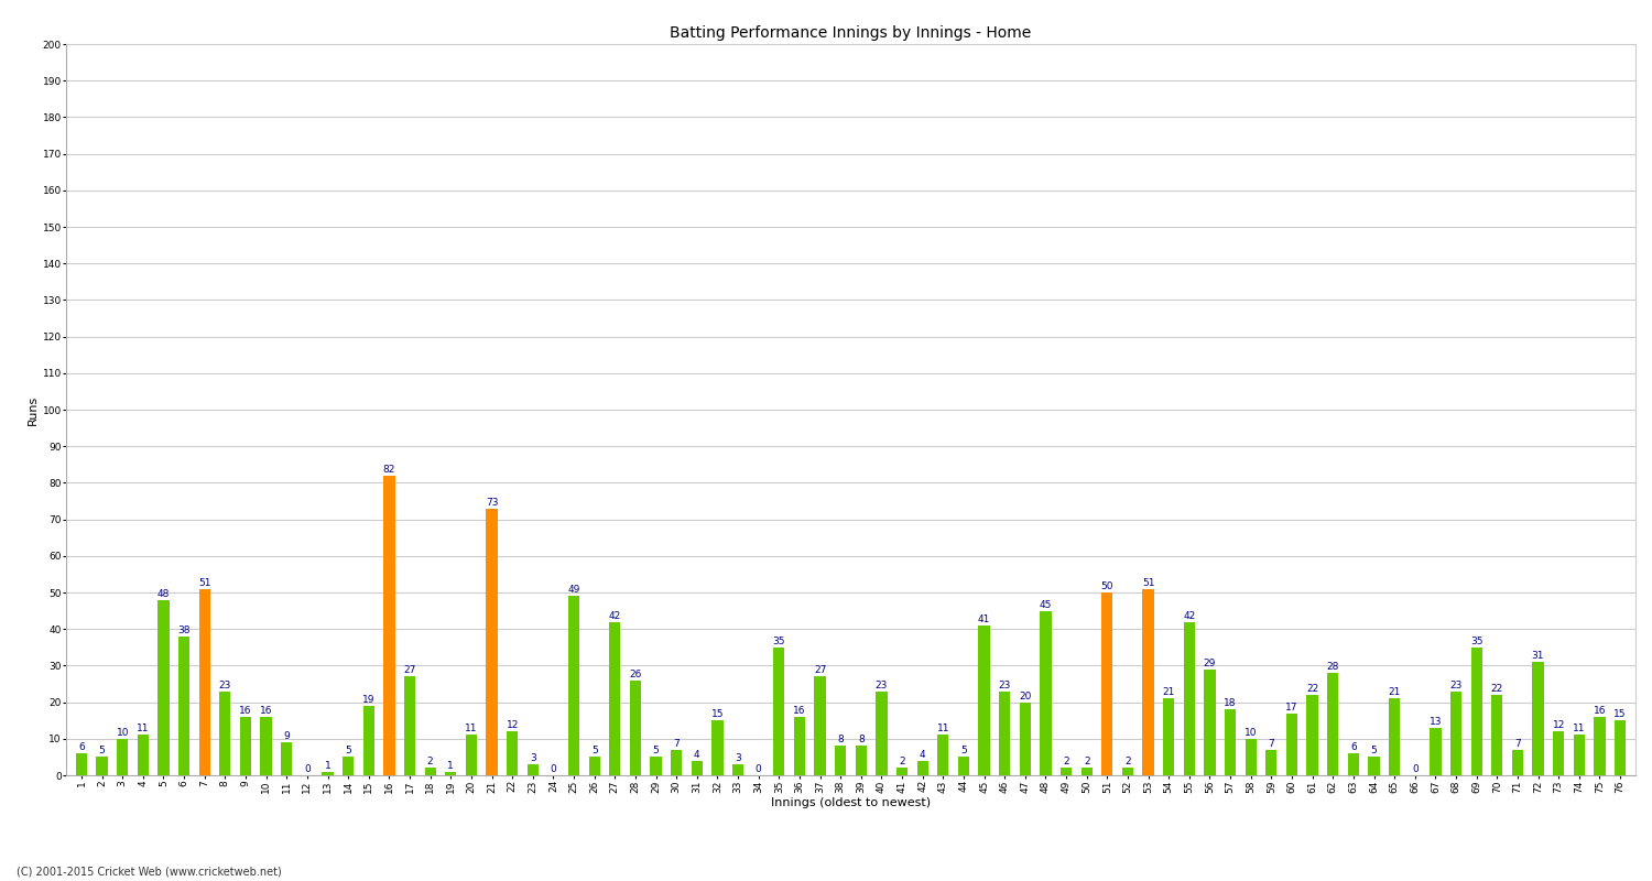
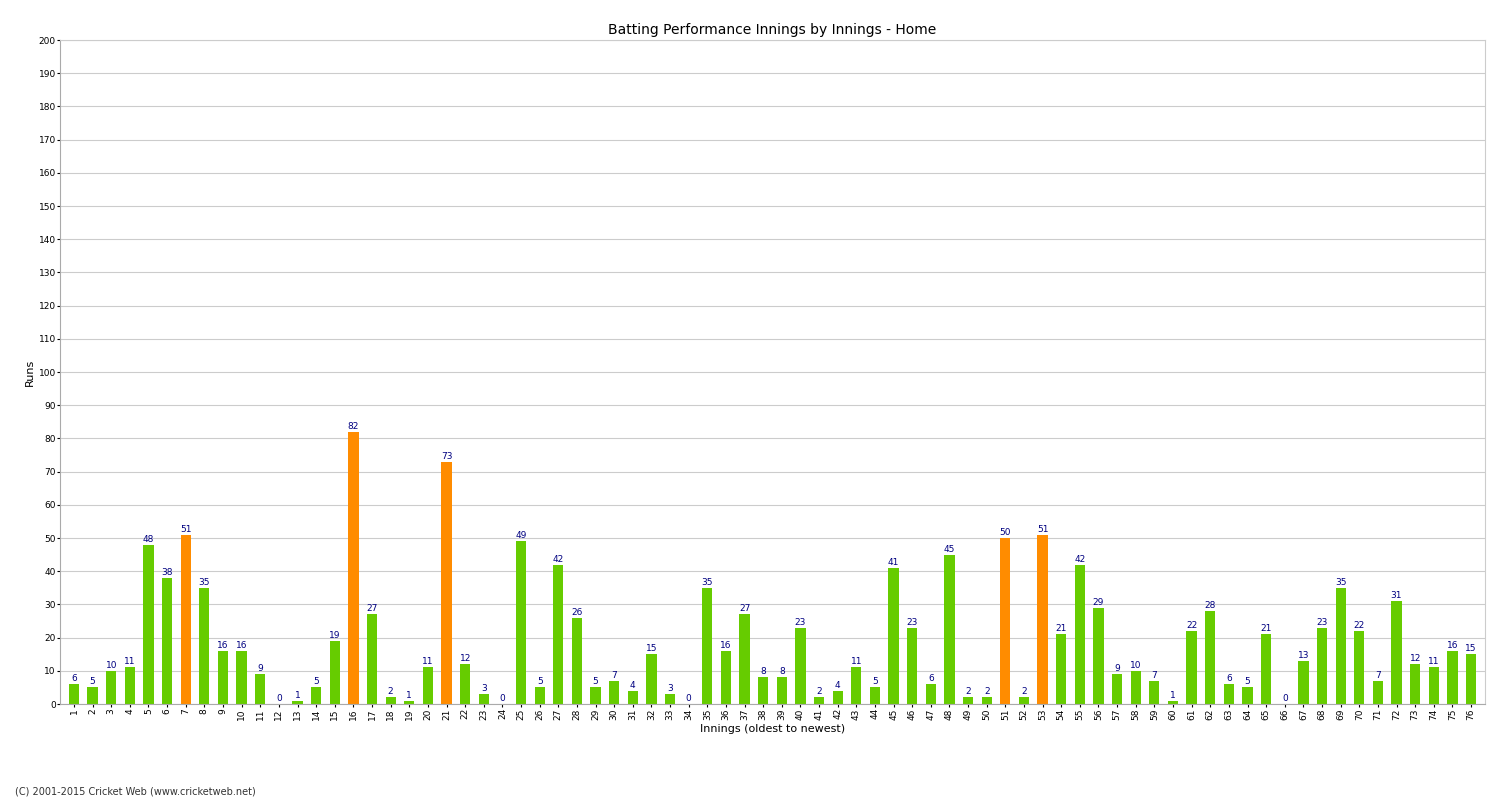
8: 23 -> 35
47: 20 -> 6
57: 18 -> 9
60: 17 -> 1
